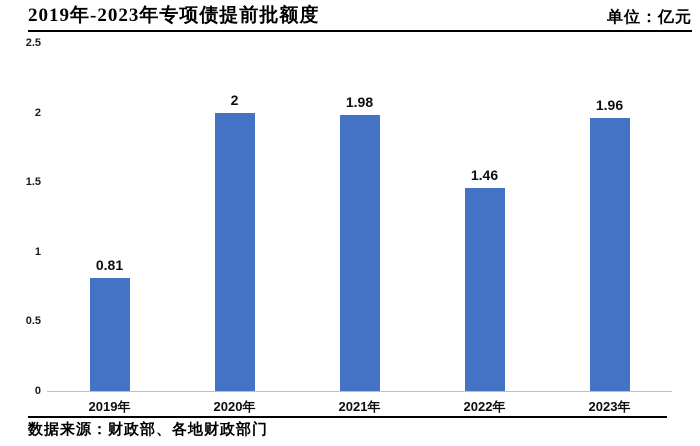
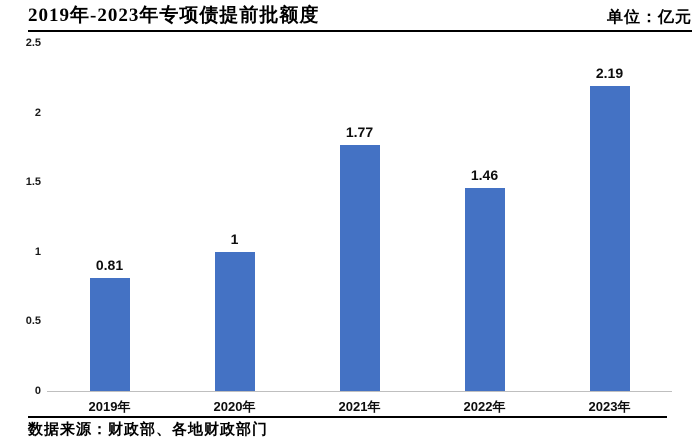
2020年: 2 -> 1
2021年: 1.98 -> 1.77
2023年: 1.96 -> 2.19
